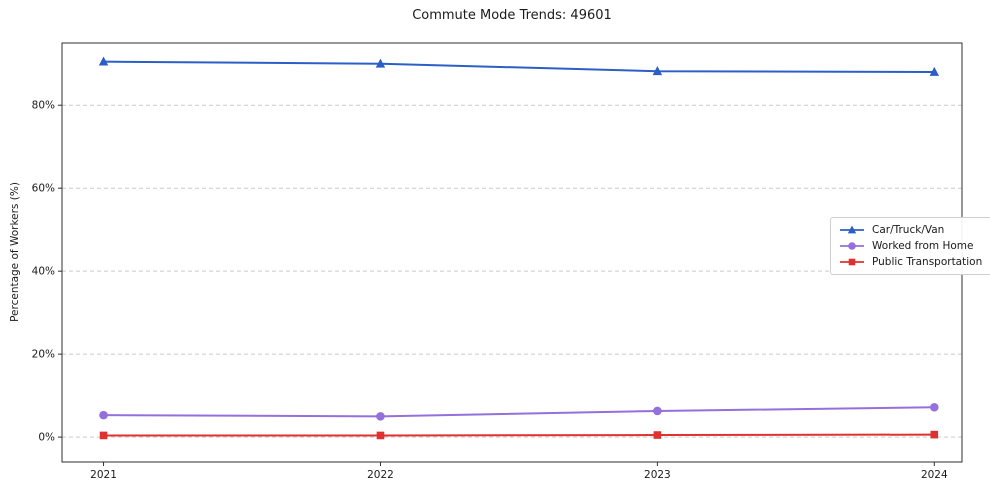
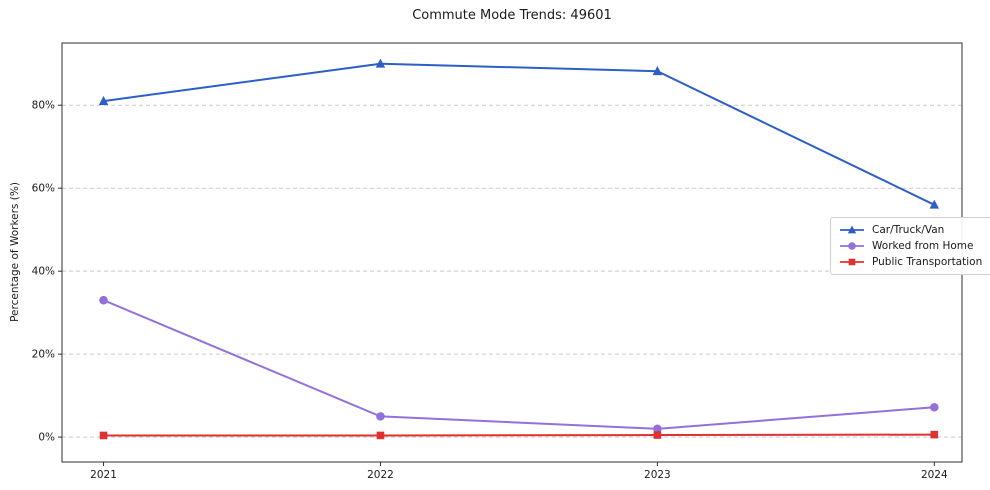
Car/Truck/Van/2021: 90% -> 81%
Worked from Home/2021: 5% -> 33%
Worked from Home/2023: 6% -> 2%
Car/Truck/Van/2024: 88% -> 56%
